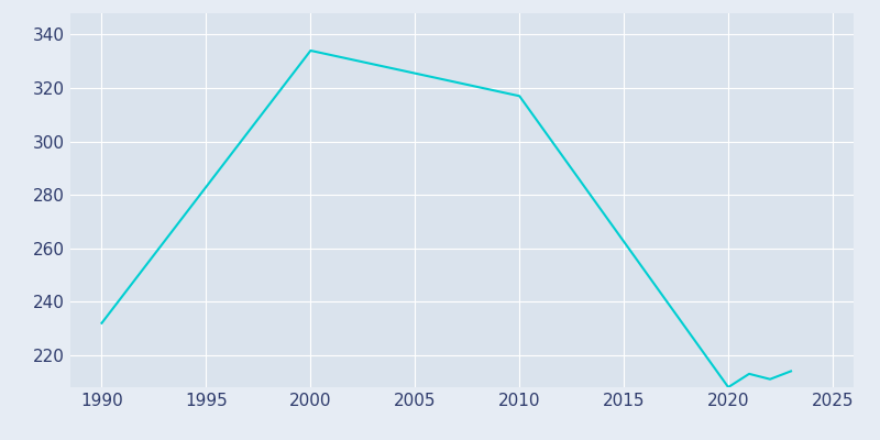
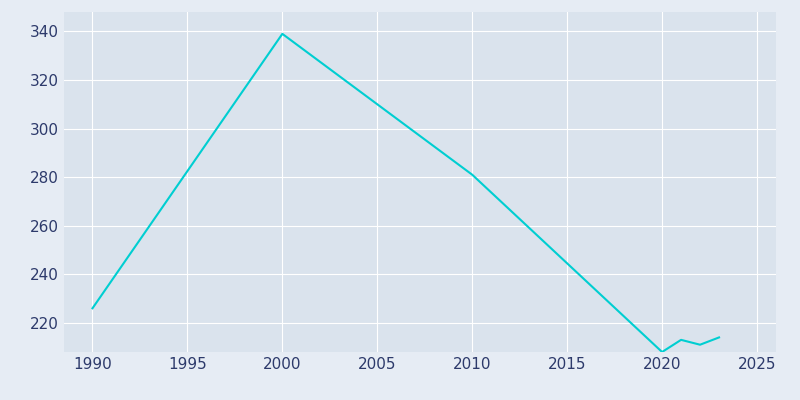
1990: 232 -> 226
2000: 334 -> 339
2010: 317 -> 281
